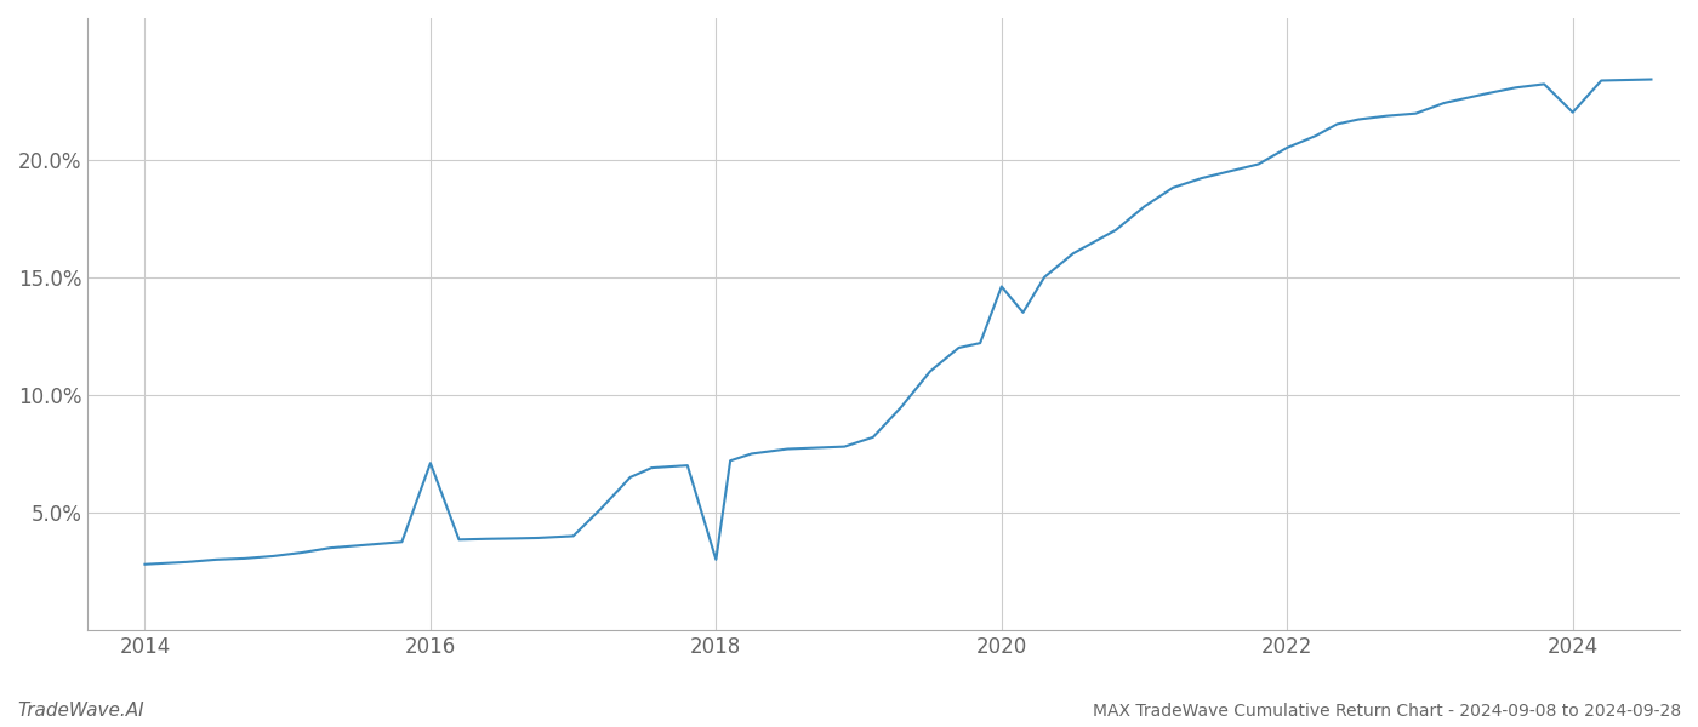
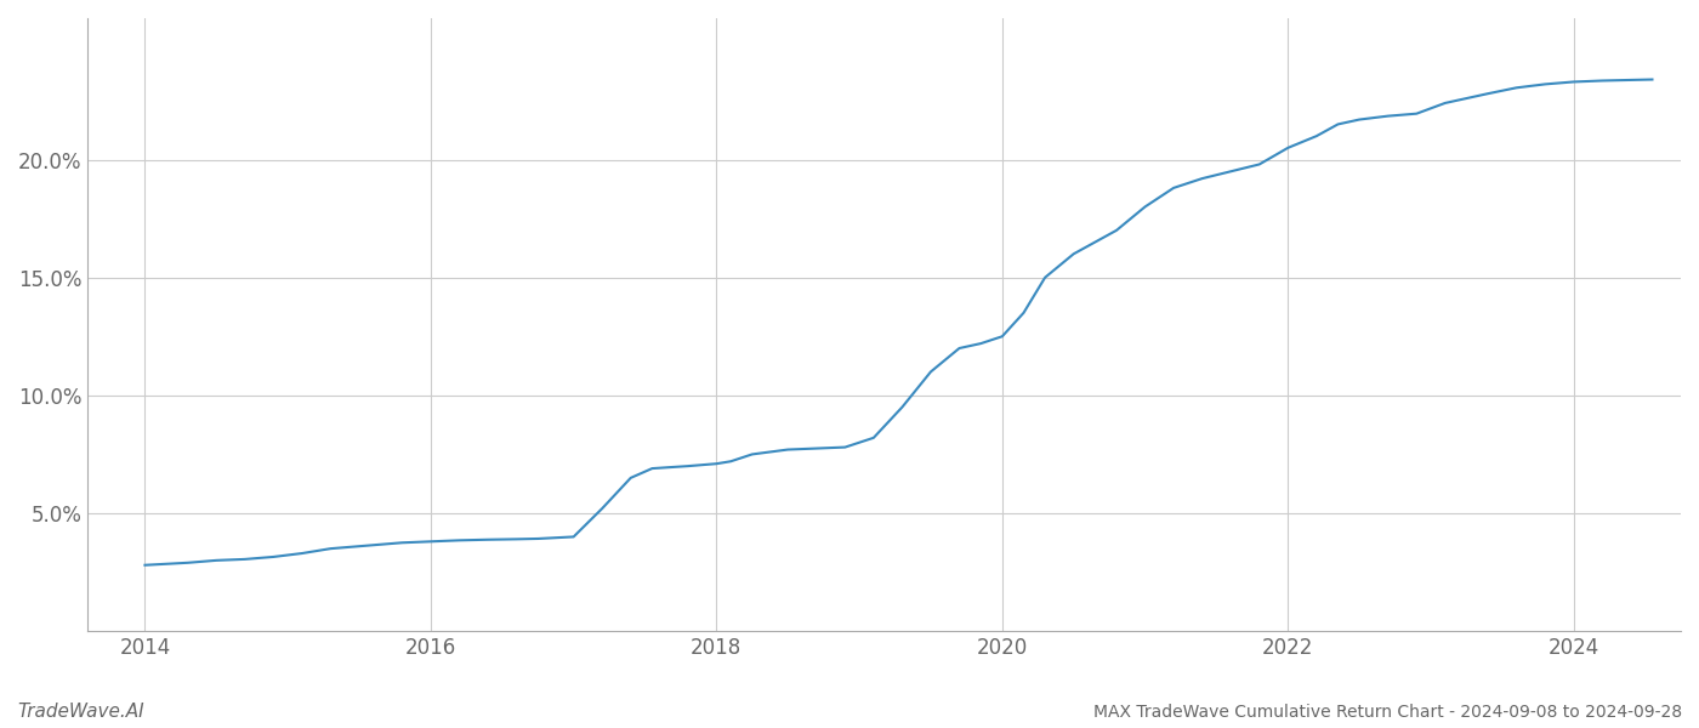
2016: 7.1% -> 3.8%
2018: 3.0% -> 7.1%
2020: 14.6% -> 12.5%
2024: 22.0% -> 23.3%
